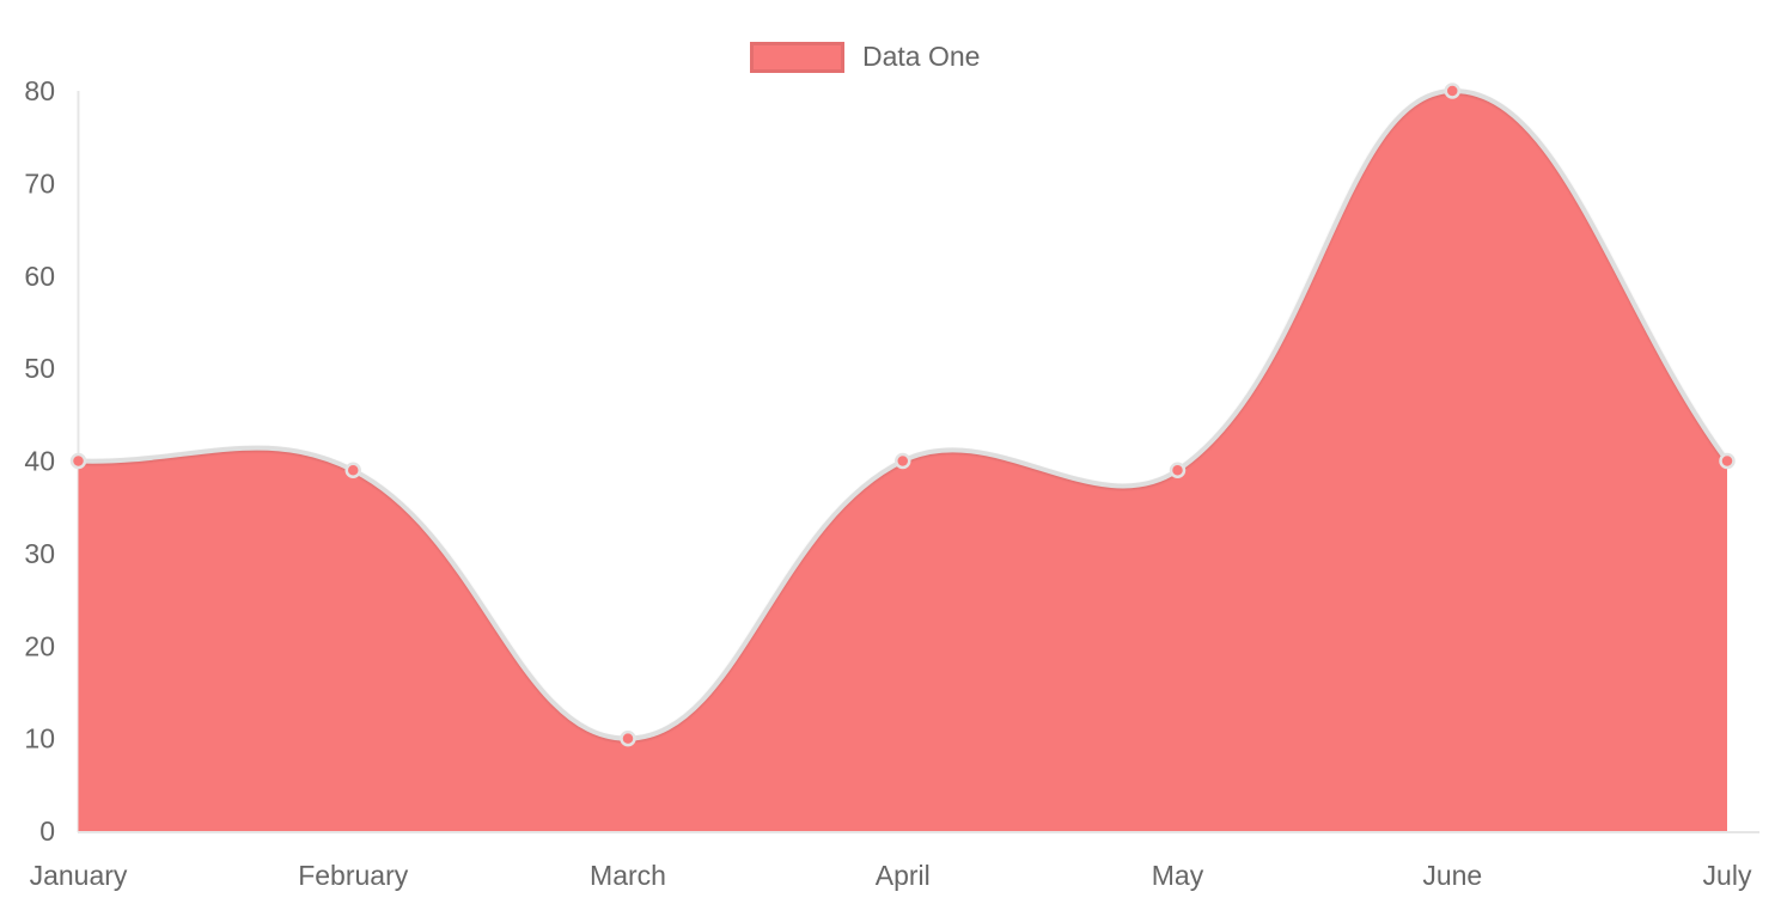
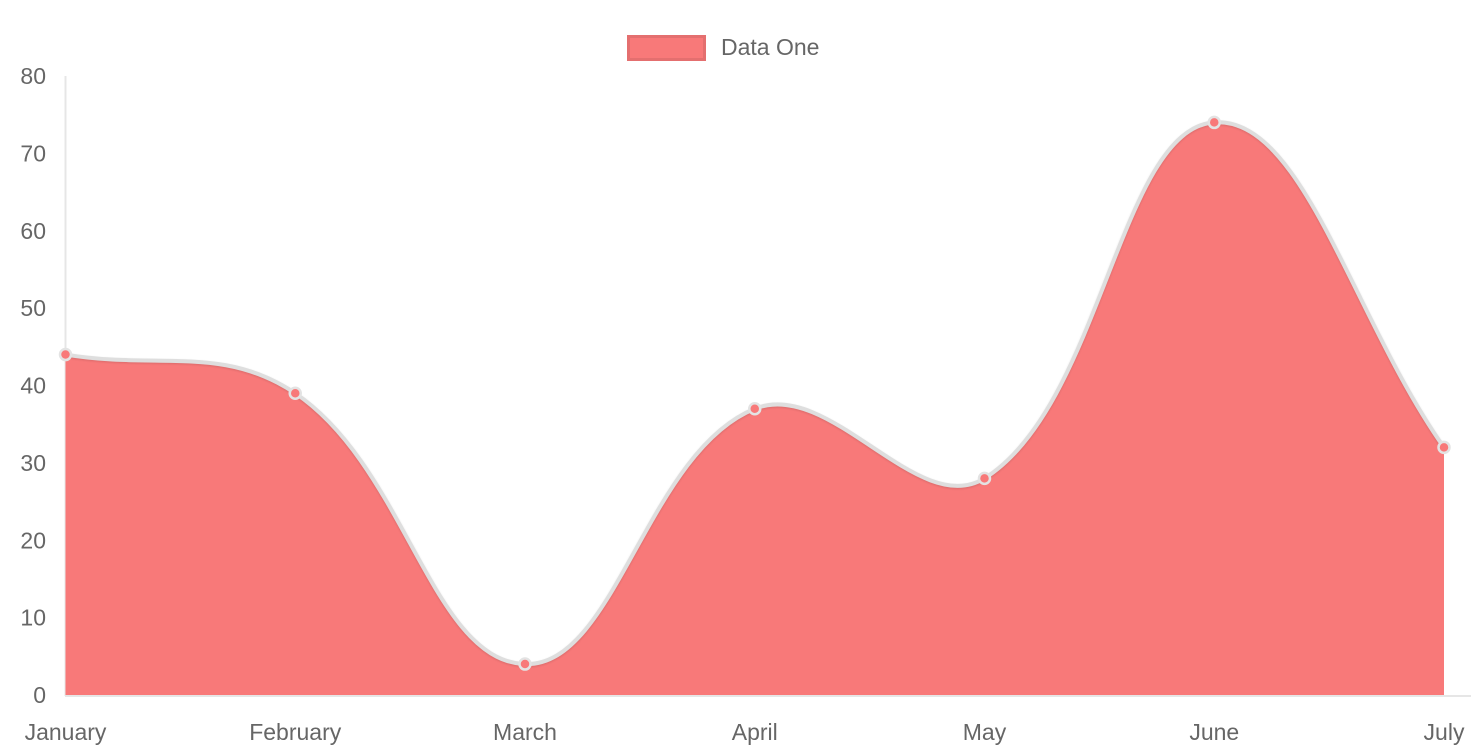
January: 40 -> 44
March: 10 -> 4
April: 40 -> 37
May: 39 -> 28
June: 80 -> 74
July: 40 -> 32
